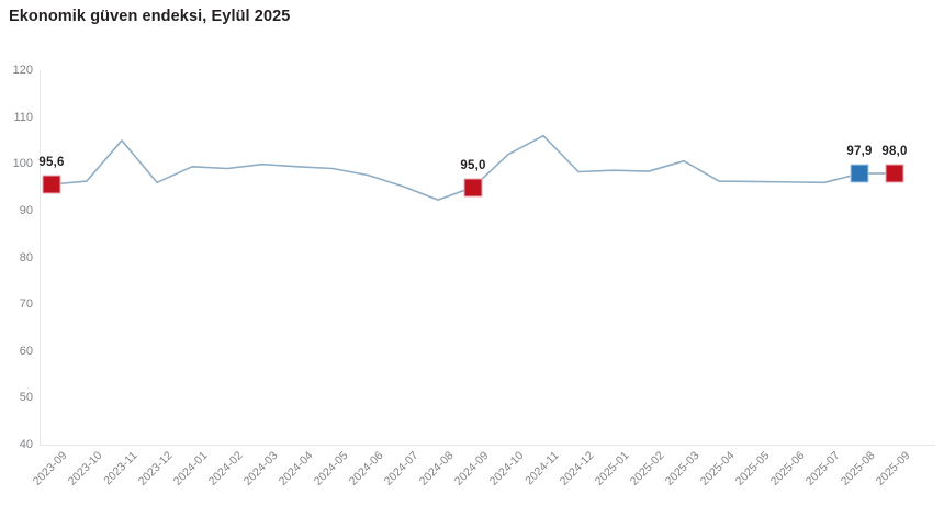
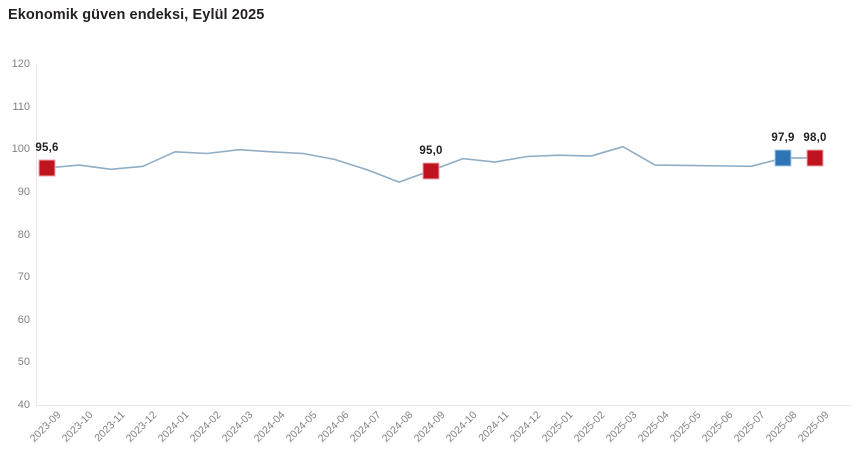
2023-11: 105 -> 95
2024-10: 102 -> 98
2024-11: 106 -> 97
